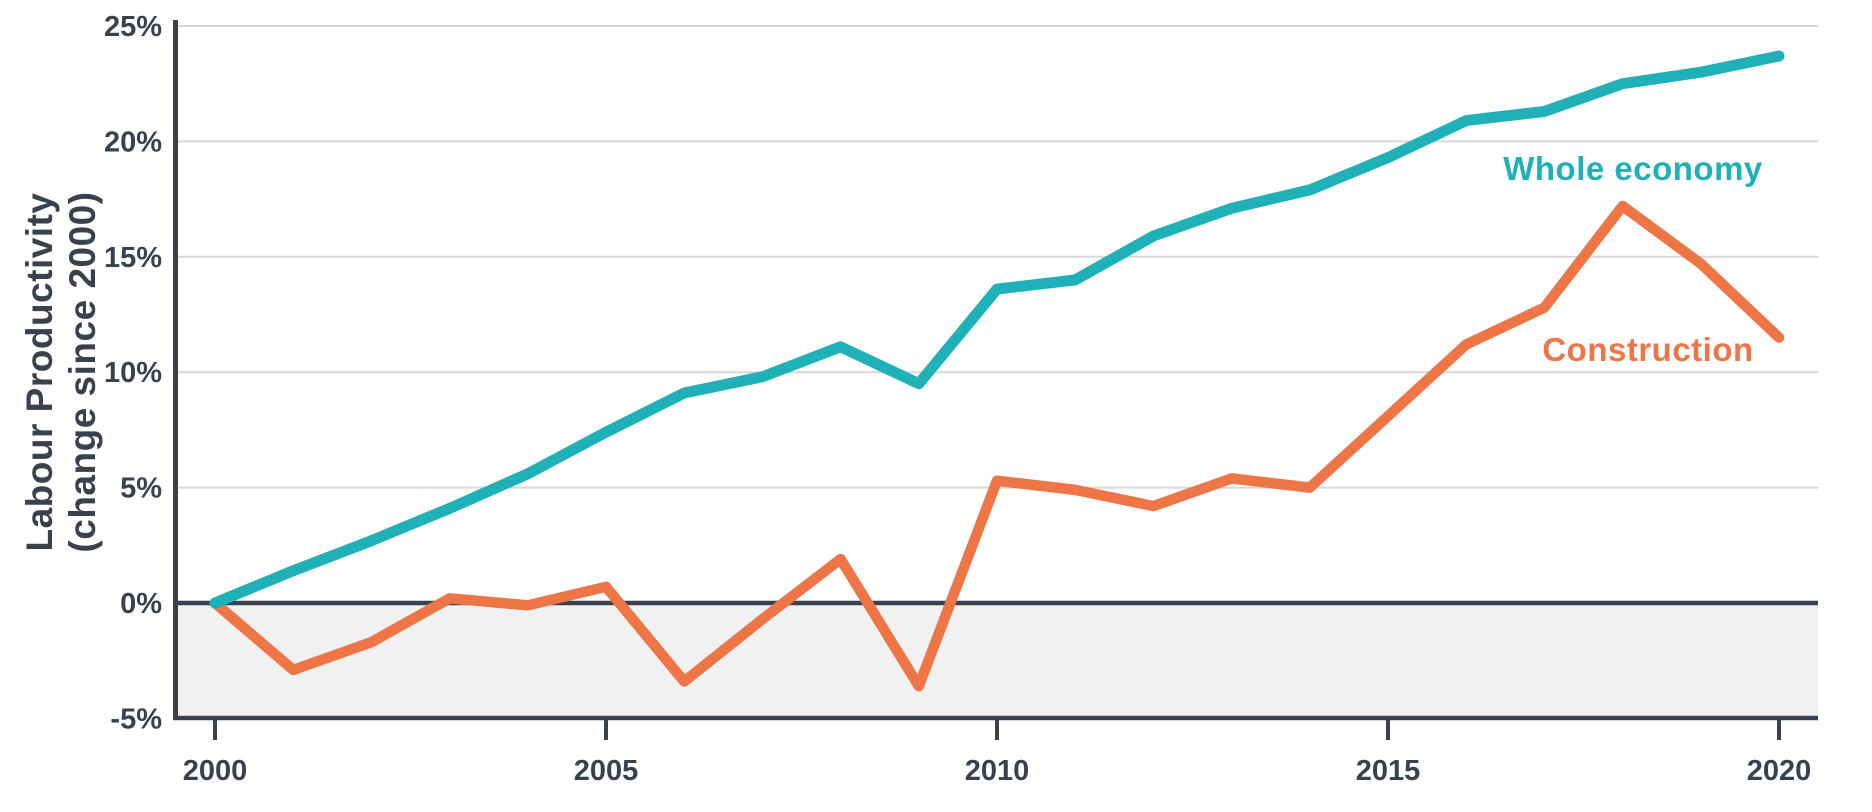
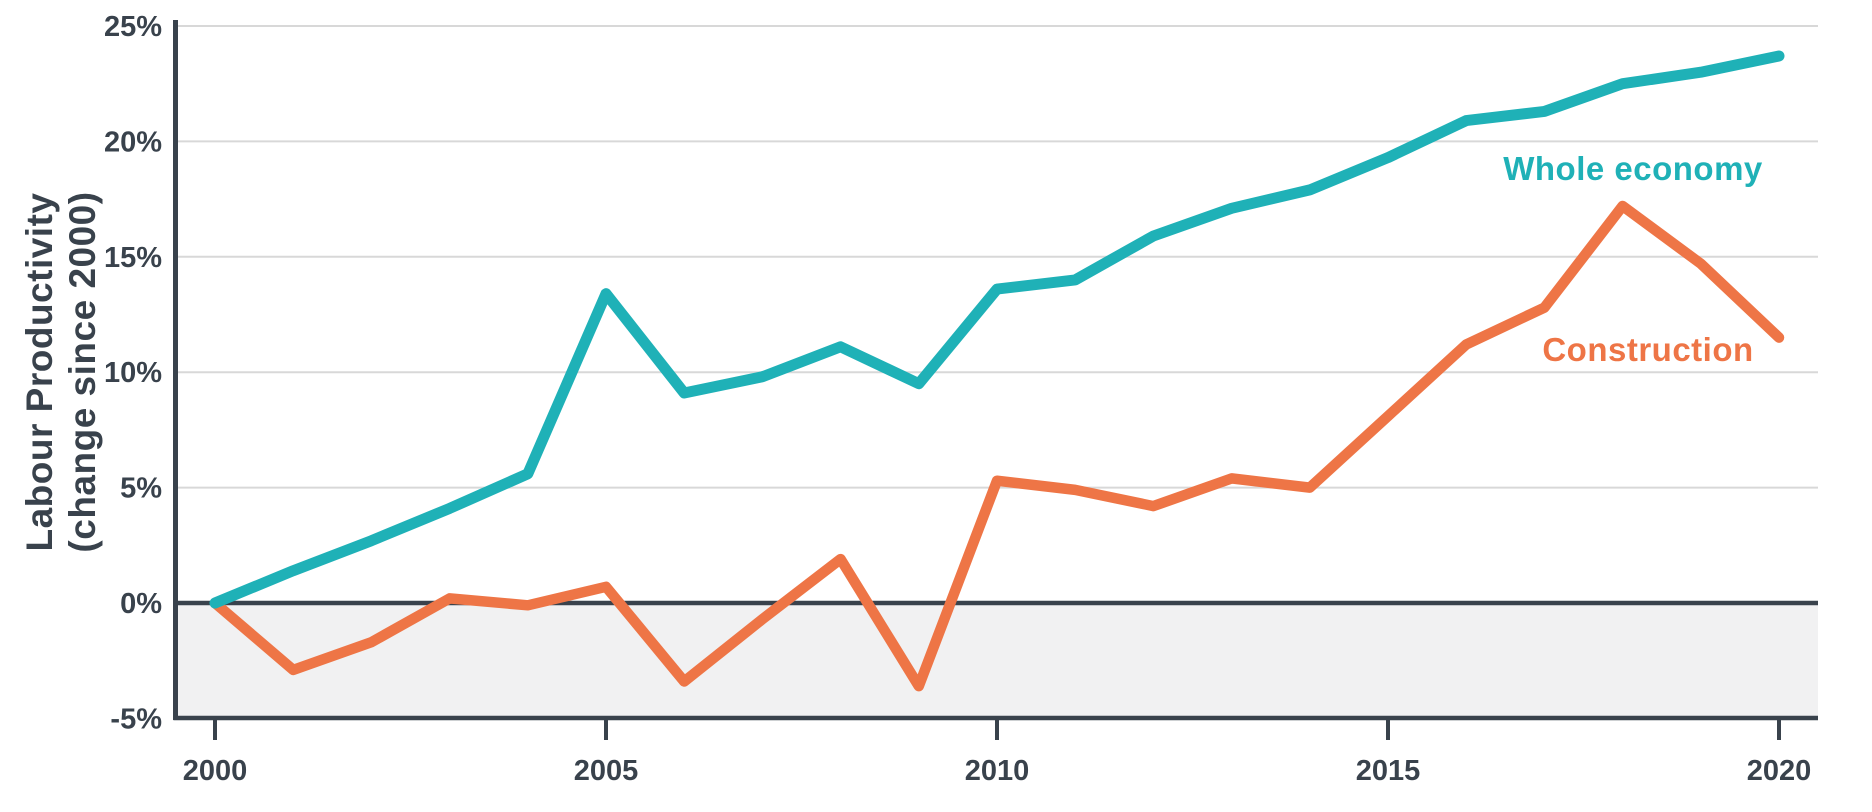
Whole economy/2005: 7.4% -> 13.4%
